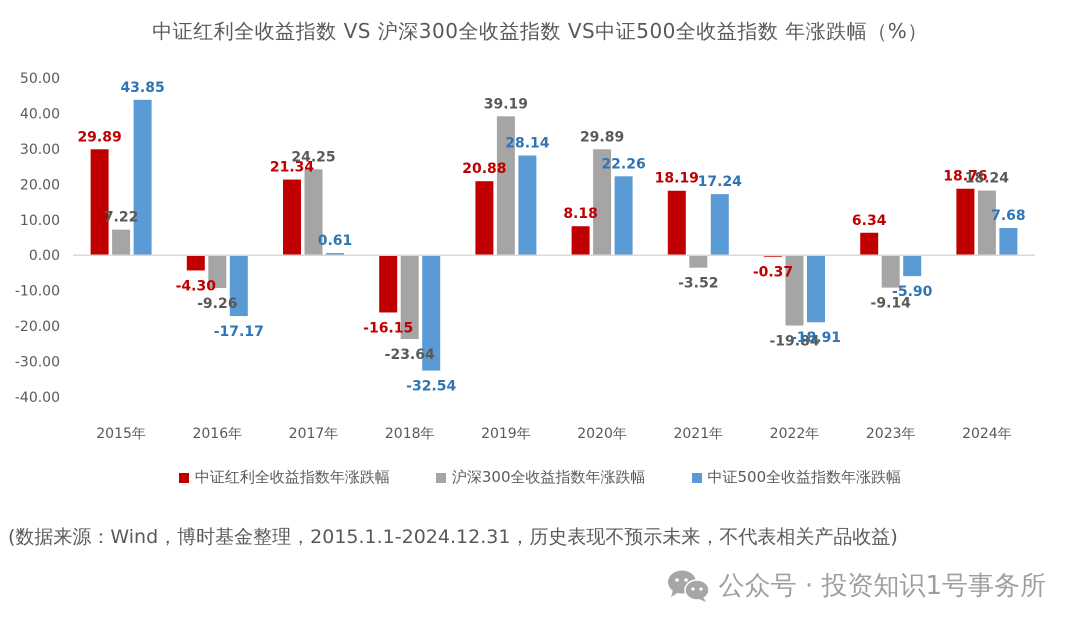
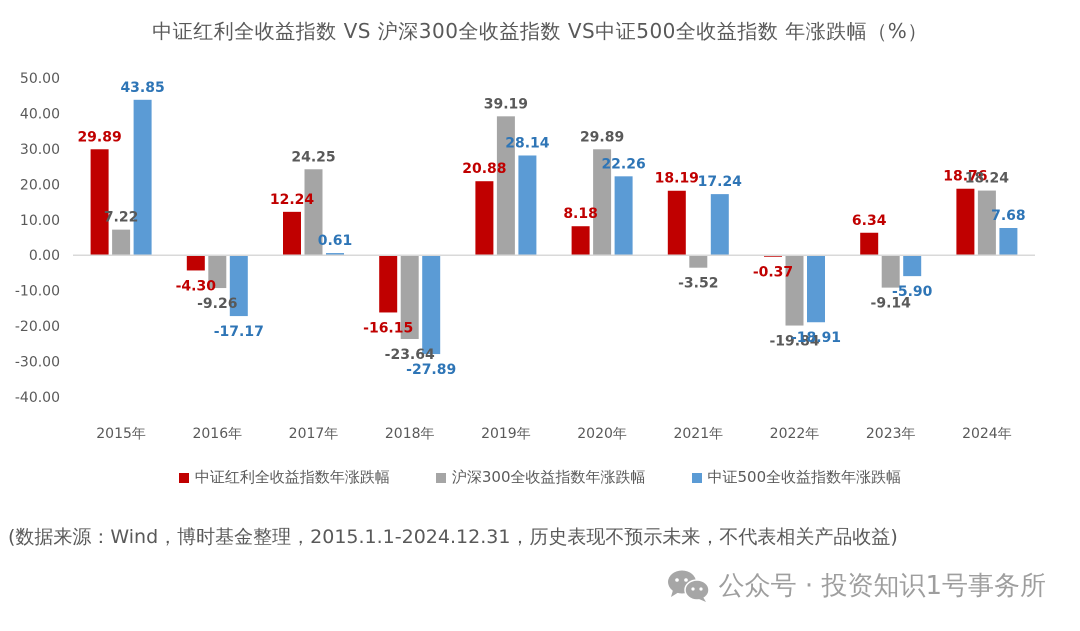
中证红利全收益指数年涨跌幅/2017年: 21.34 -> 12.24
中证500全收益指数年涨跌幅/2018年: -32.54 -> -27.89
